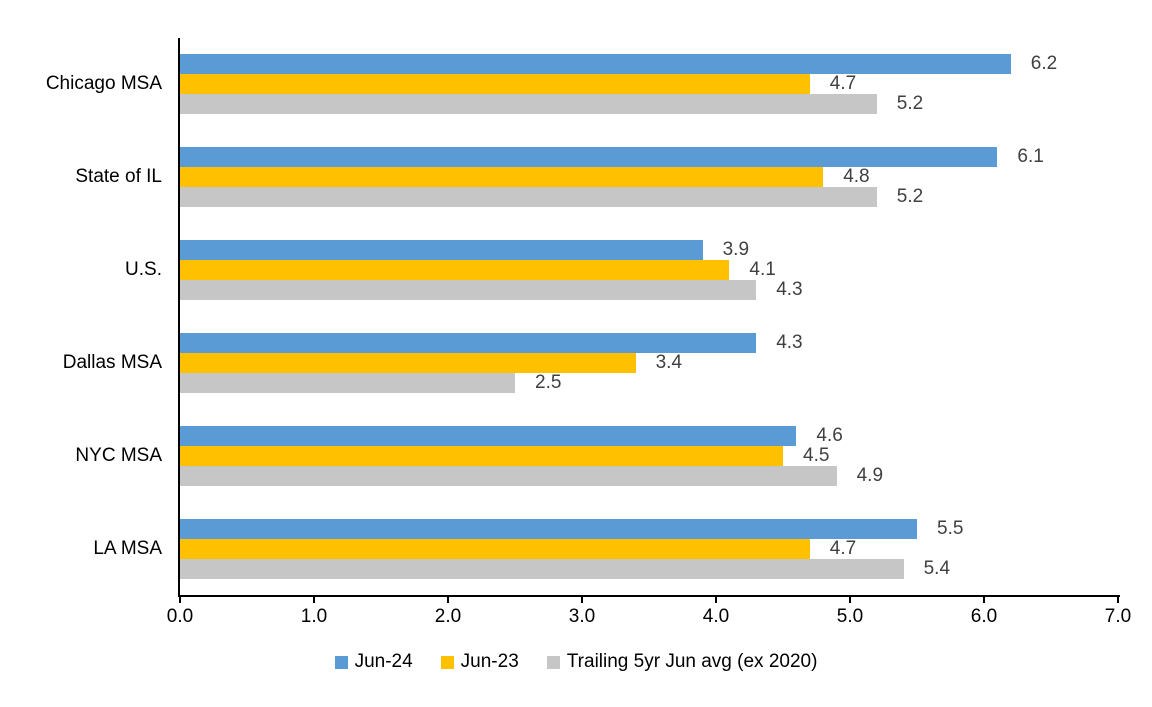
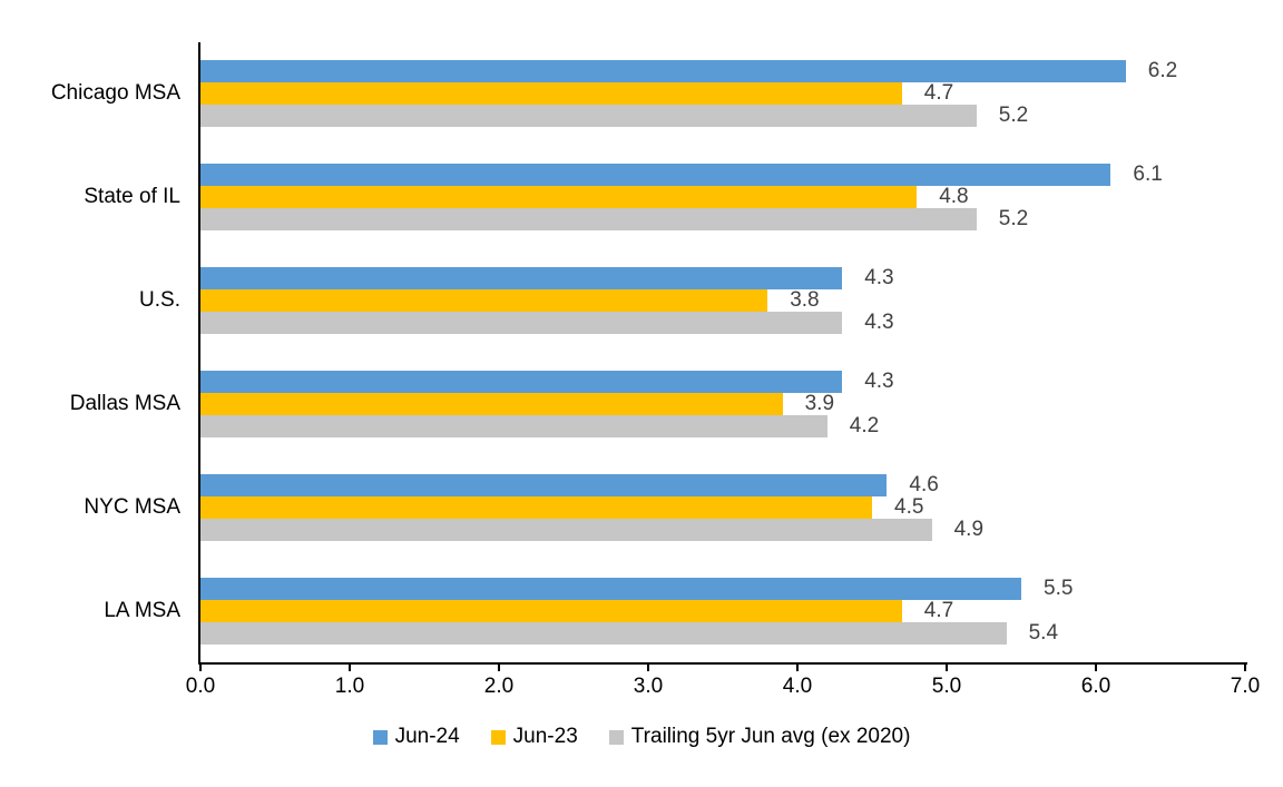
Jun-24/U.S.: 3.9 -> 4.3
Jun-23/U.S.: 4.1 -> 3.8
Jun-23/Dallas MSA: 3.4 -> 3.9
Trailing 5yr Jun avg (ex 2020)/Dallas MSA: 2.5 -> 4.2
